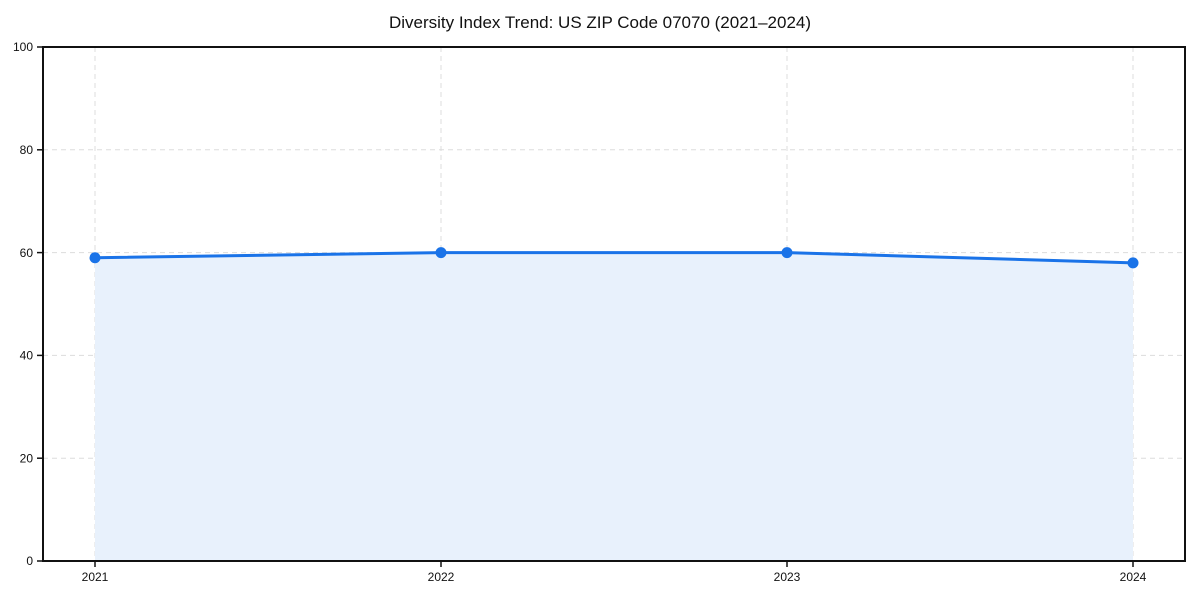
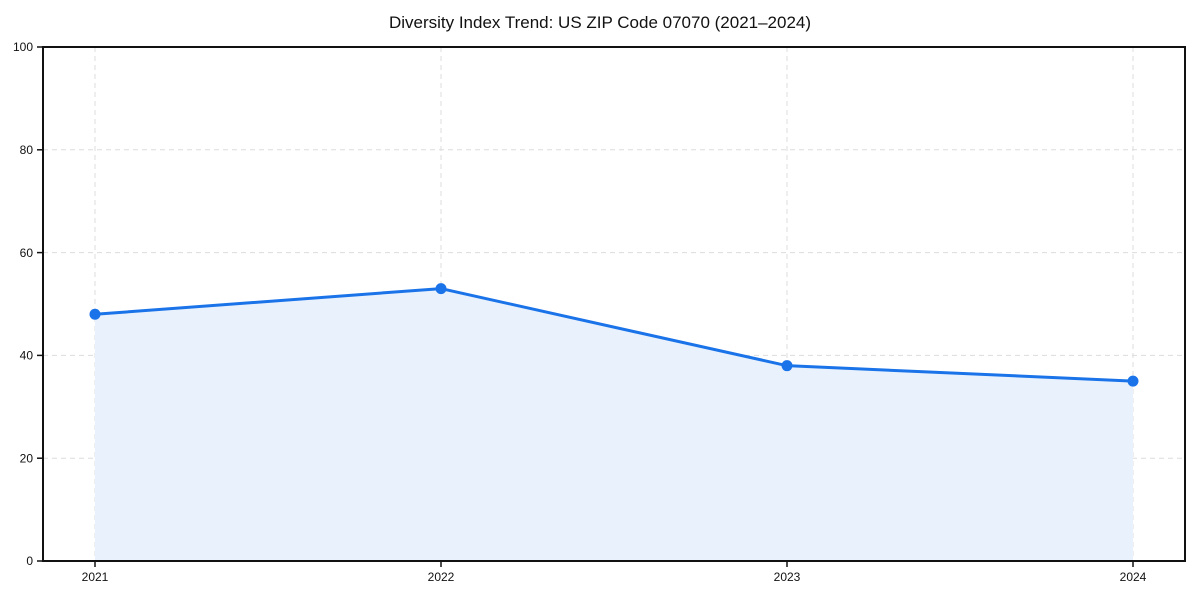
2021: 59 -> 48
2022: 60 -> 53
2023: 60 -> 38
2024: 58 -> 35
